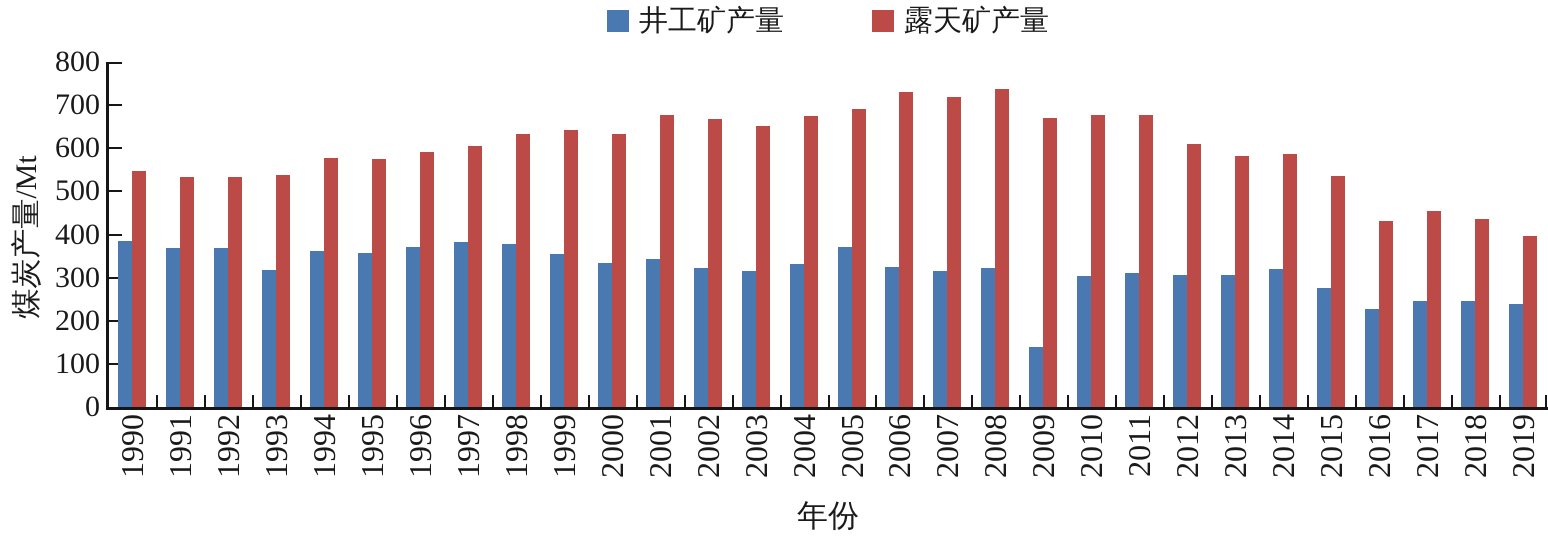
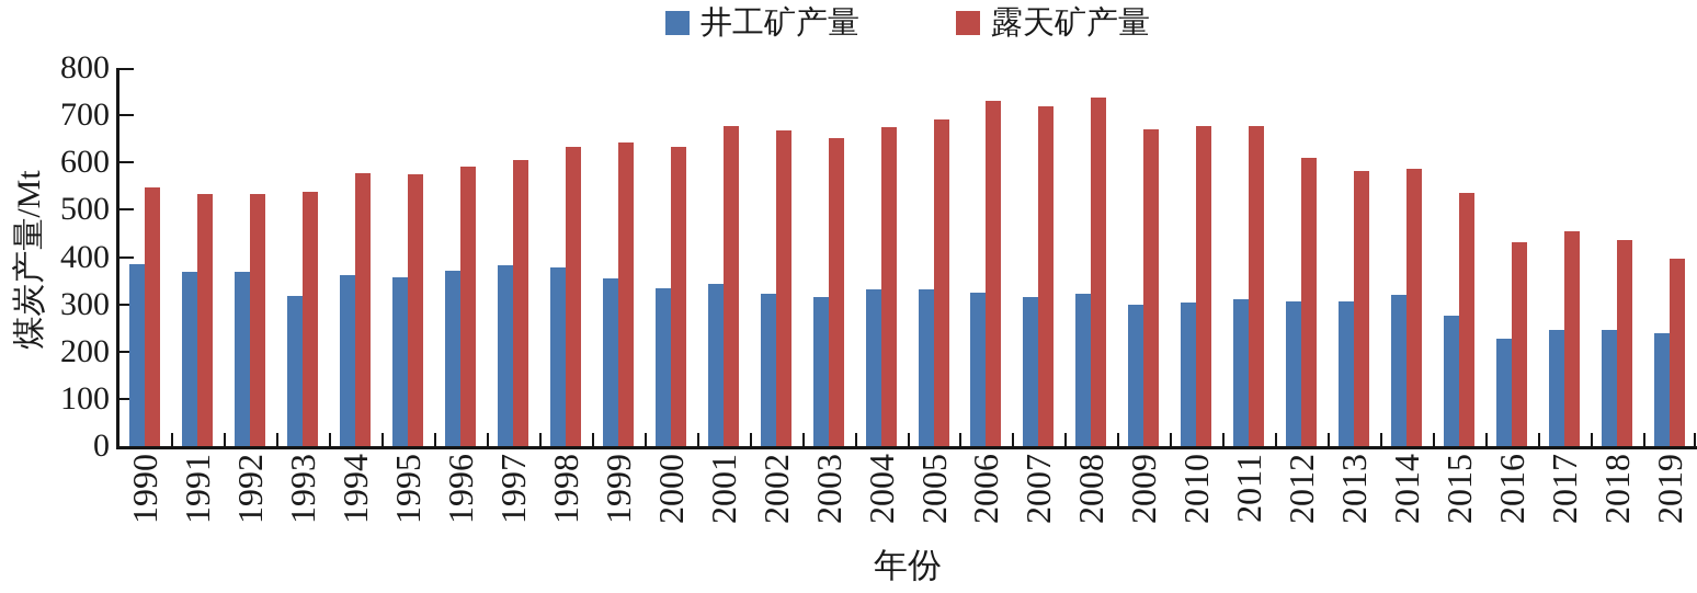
井工矿产量/2005: 370 -> 330
井工矿产量/2009: 140 -> 300
